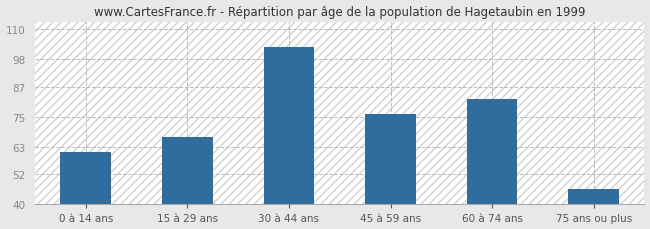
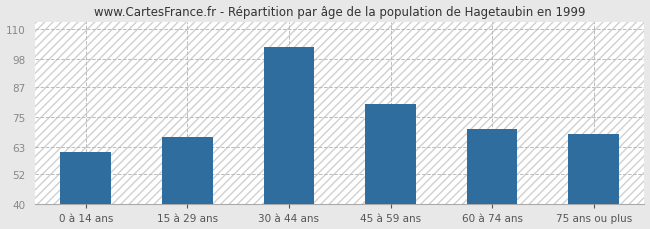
45 à 59 ans: 76 -> 80
60 à 74 ans: 82 -> 70
75 ans ou plus: 46 -> 68
